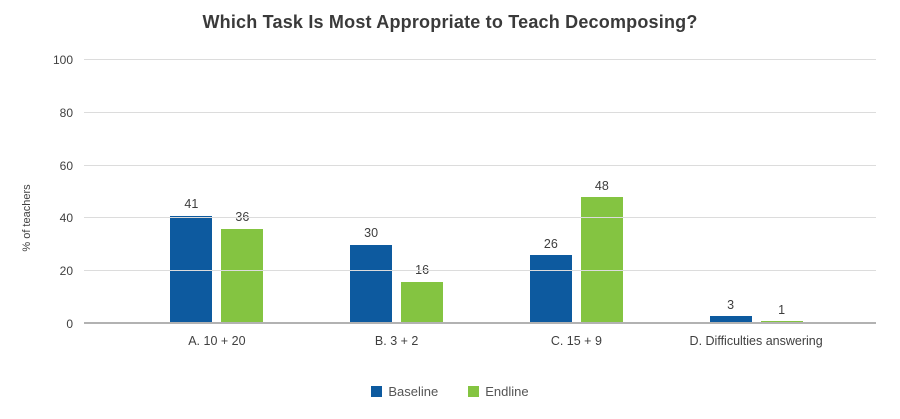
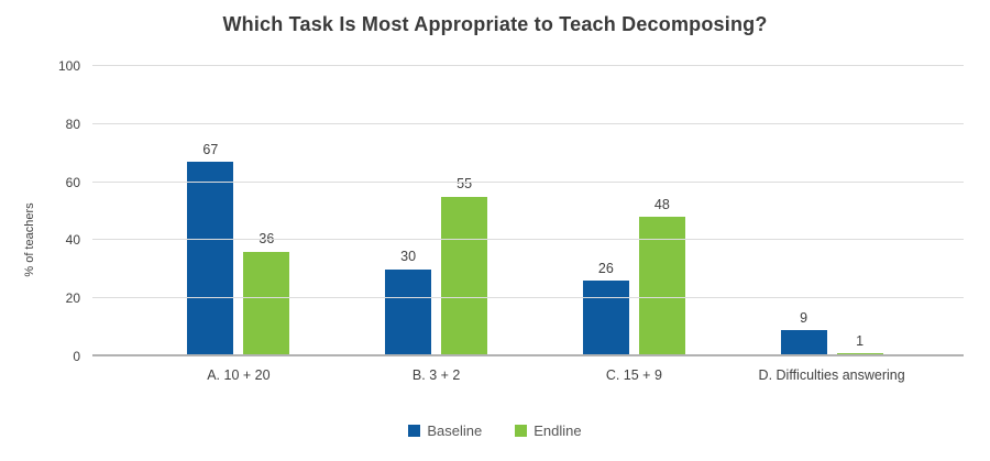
Baseline/A. 10 + 20: 41 -> 67
Endline/B. 3 + 2: 16 -> 55
Baseline/D. Difficulties answering: 3 -> 9
